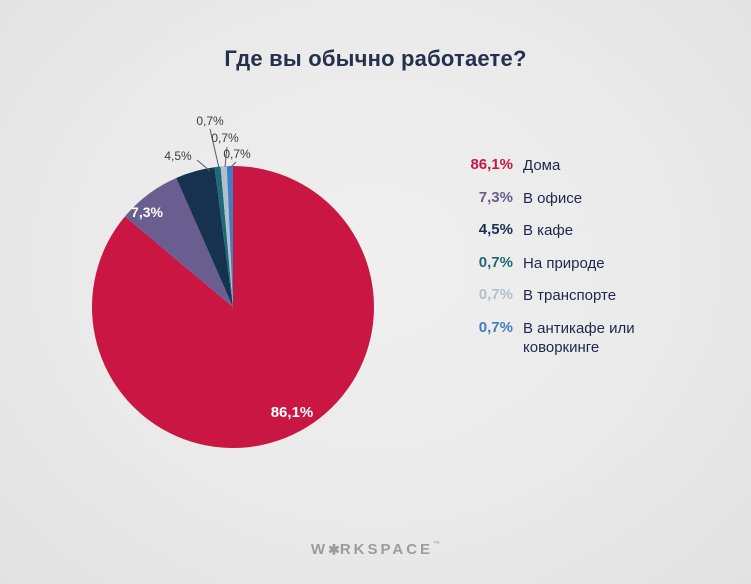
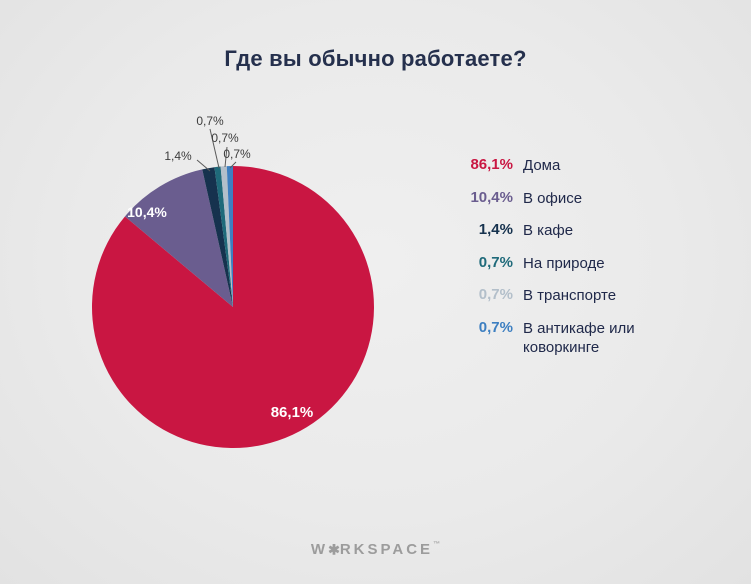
В офисе: 7,3% -> 10,4%
В кафе: 4,5% -> 1,4%
